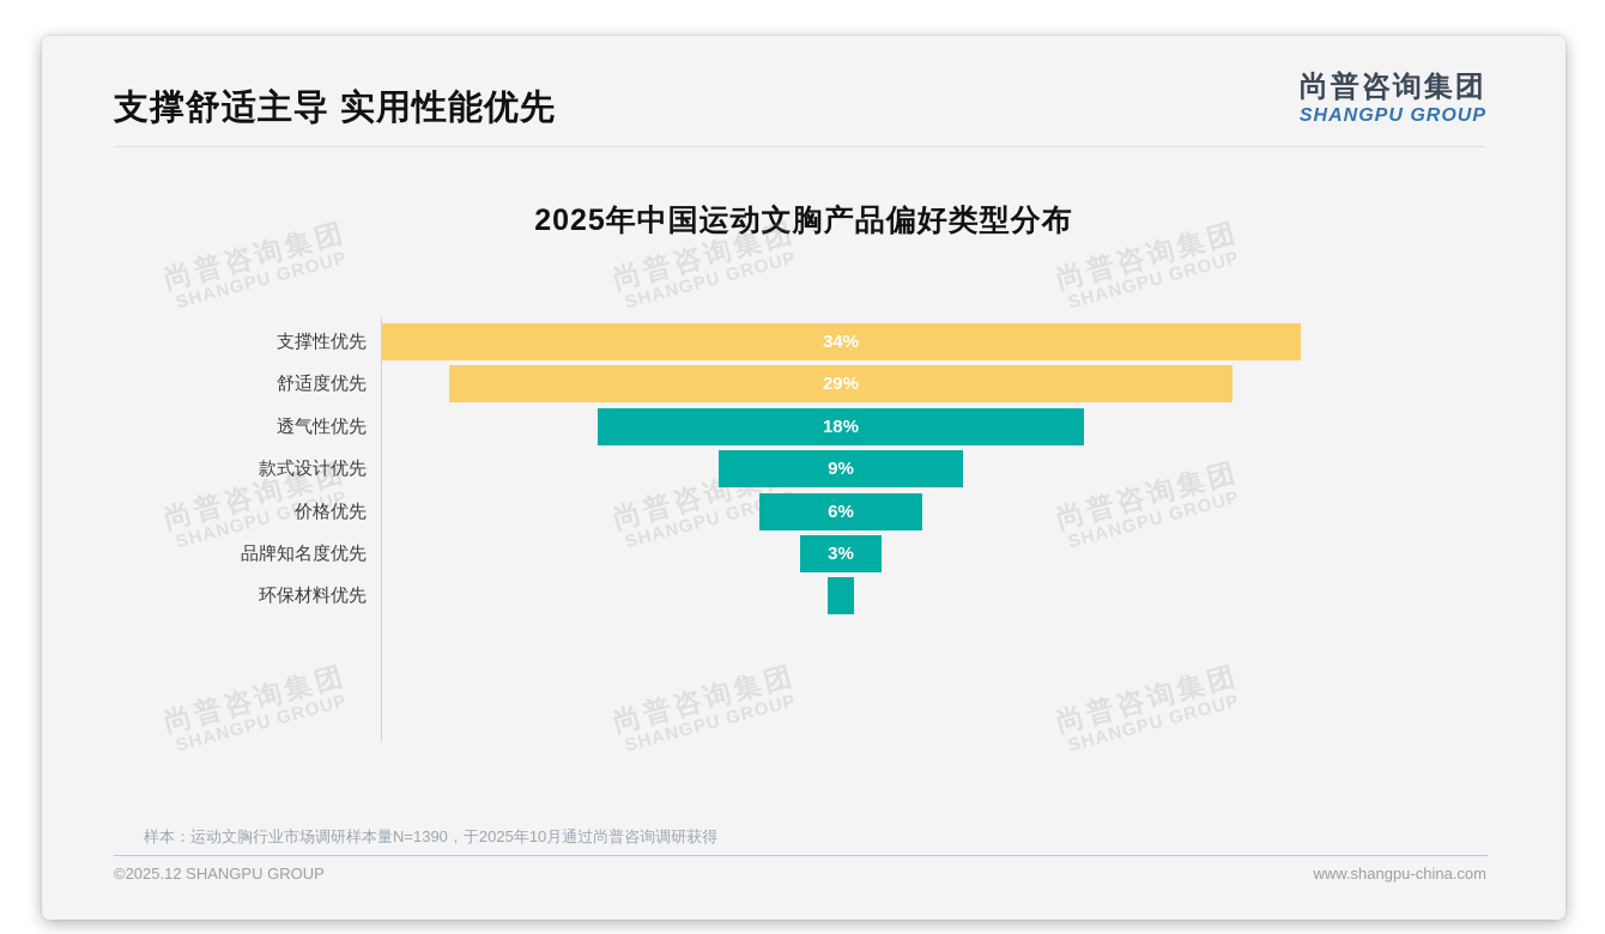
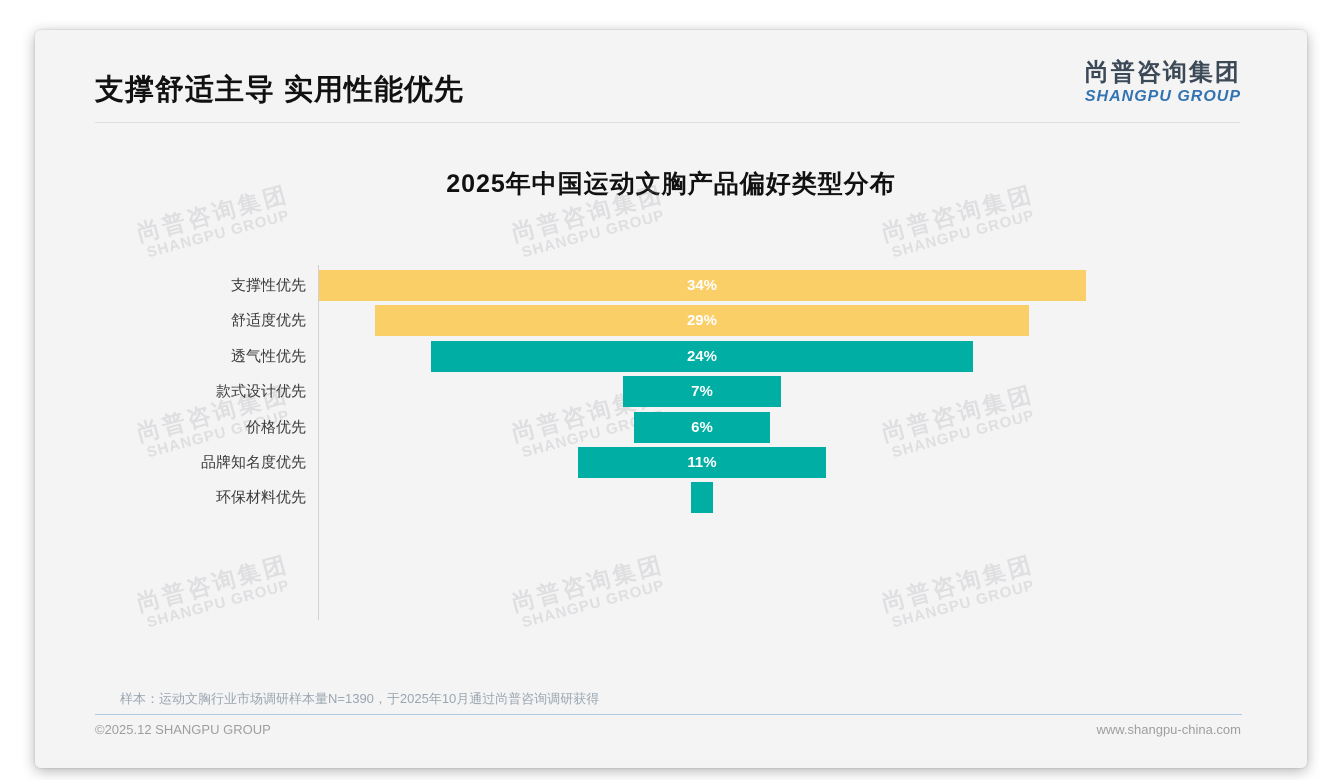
透气性优先: 18% -> 24%
款式设计优先: 9% -> 7%
品牌知名度优先: 3% -> 11%
